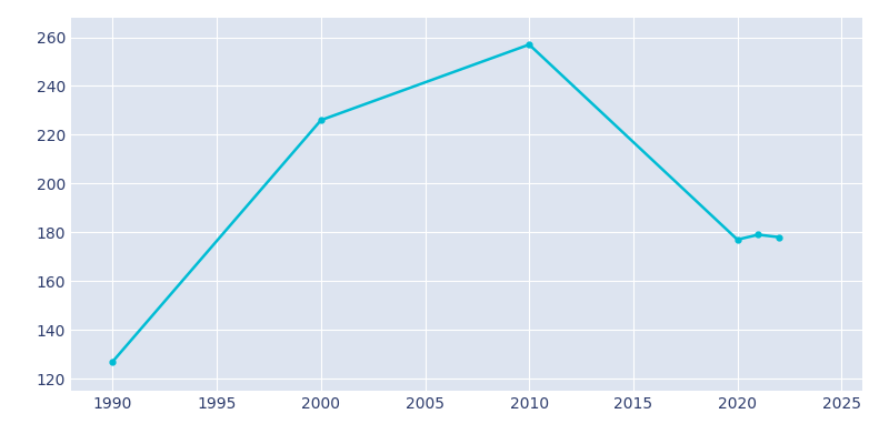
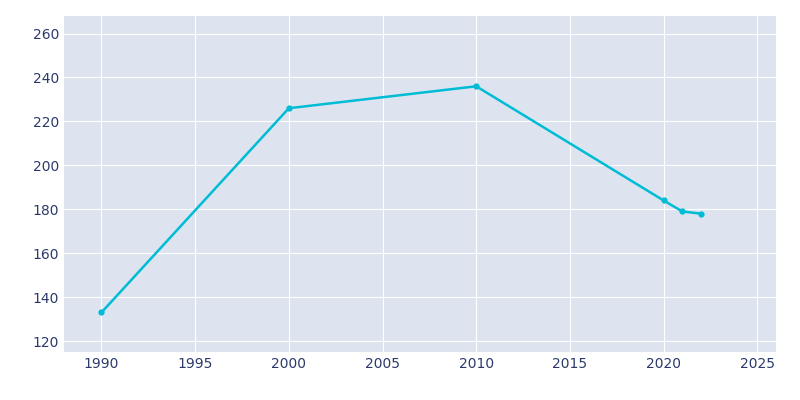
1990: 127 -> 133
2010: 257 -> 236
2020: 177 -> 184
